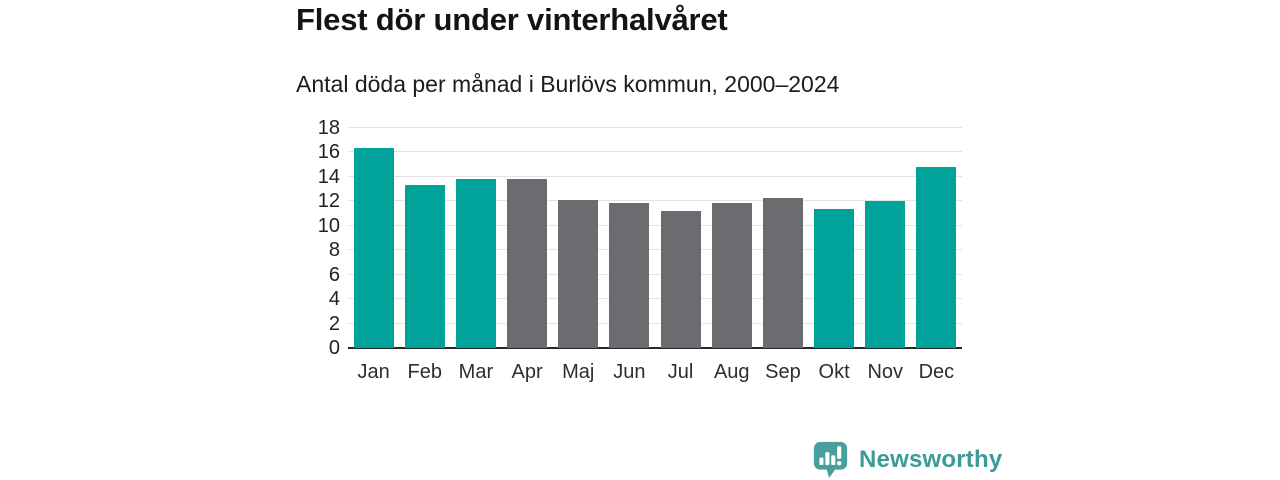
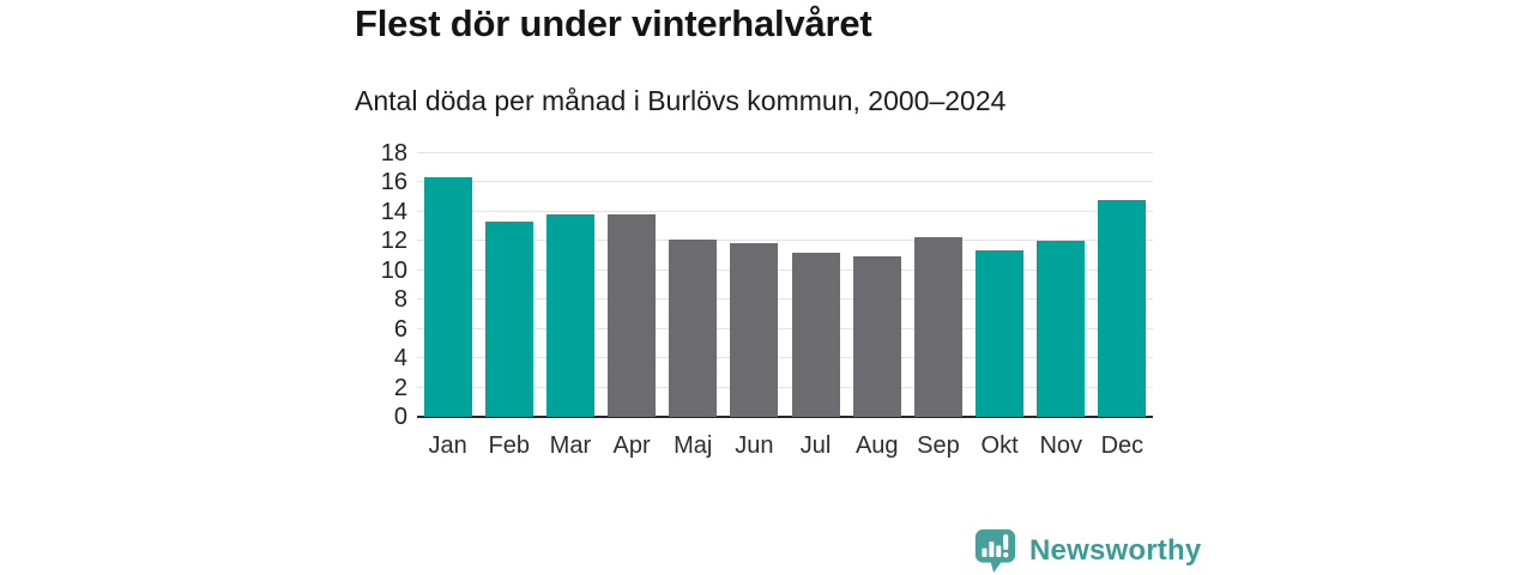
Aug: 11.9 -> 11.0
